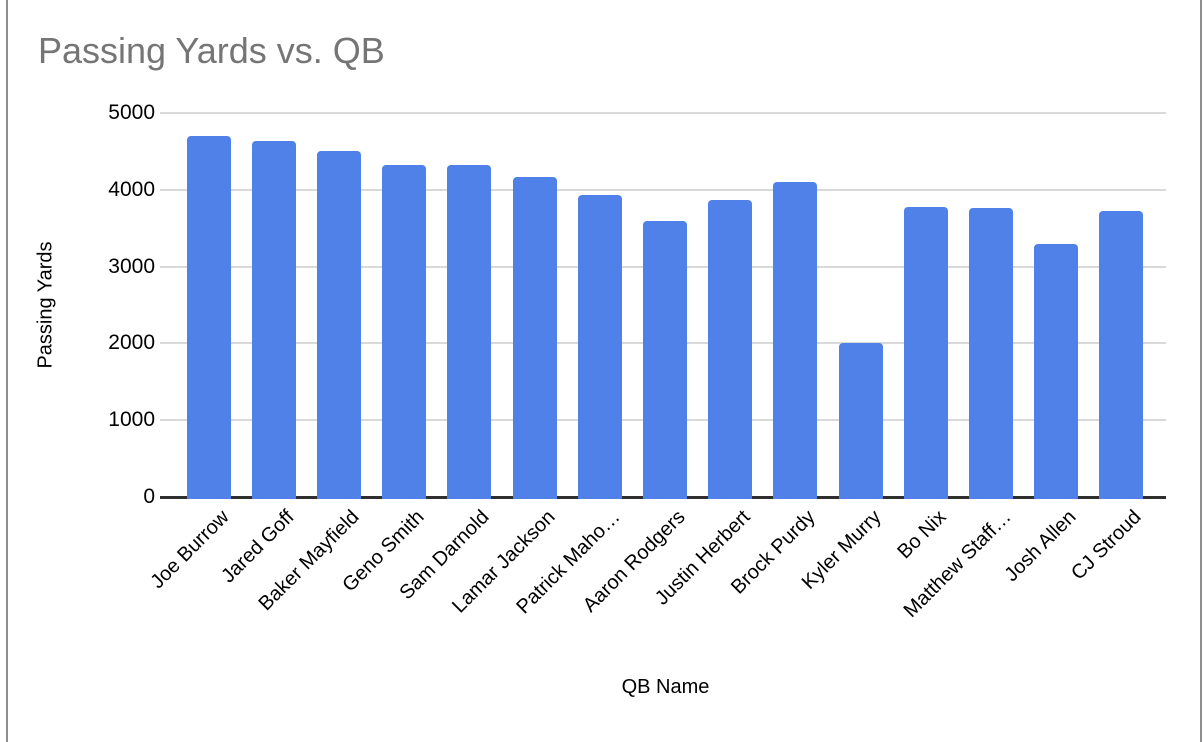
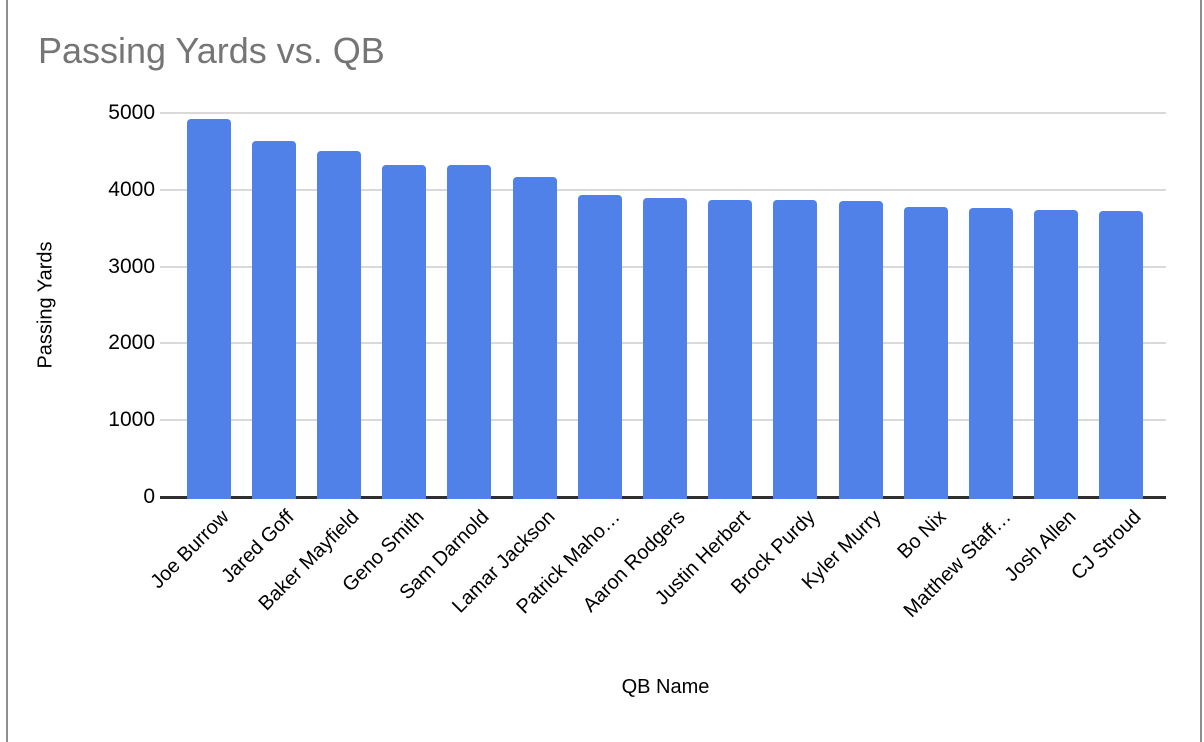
Joe Burrow: 4700 -> 4900
Aaron Rodgers: 3600 -> 3900
Brock Purdy: 4100 -> 3900
Kyler Murry: 2000 -> 3900
Josh Allen: 3300 -> 3700
